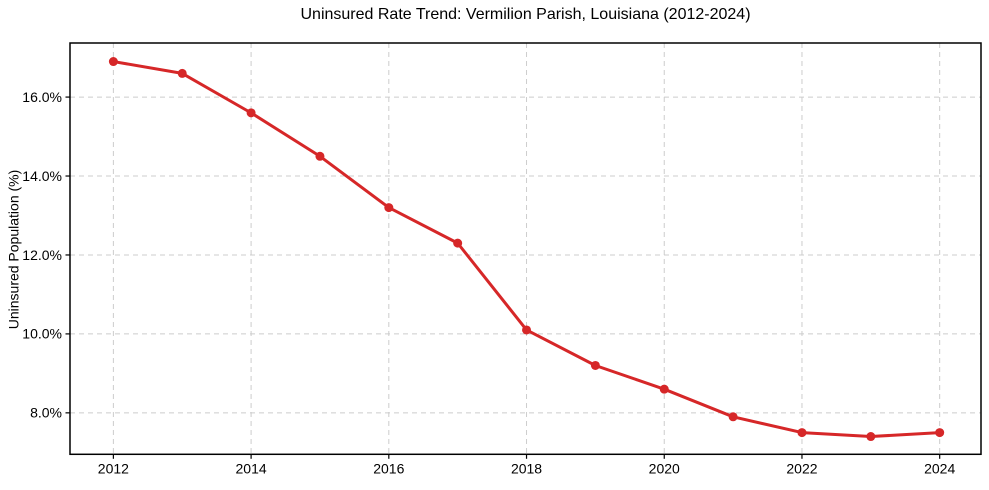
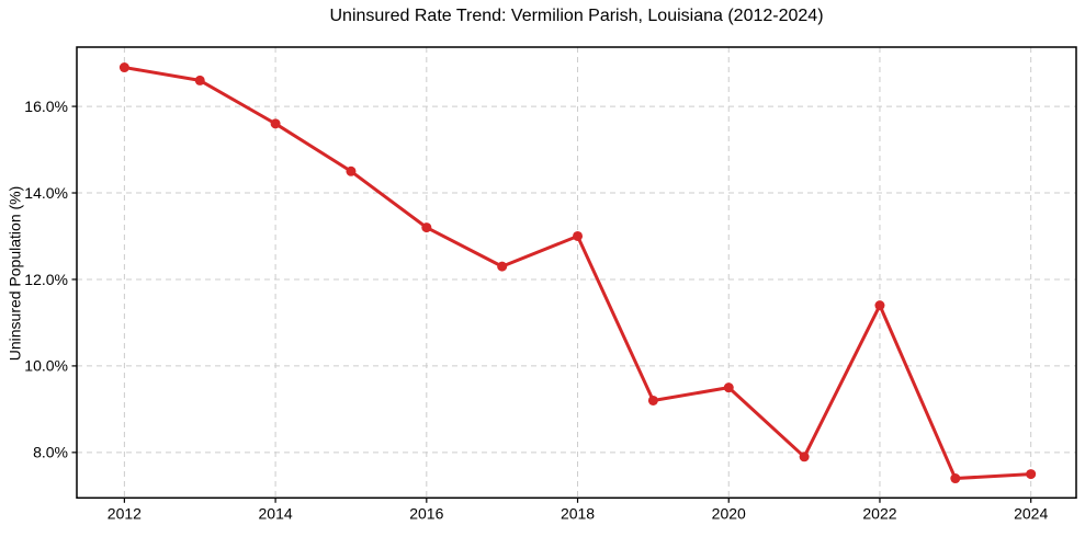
2018: 10.1% -> 13.0%
2020: 8.6% -> 9.5%
2022: 7.5% -> 11.4%
